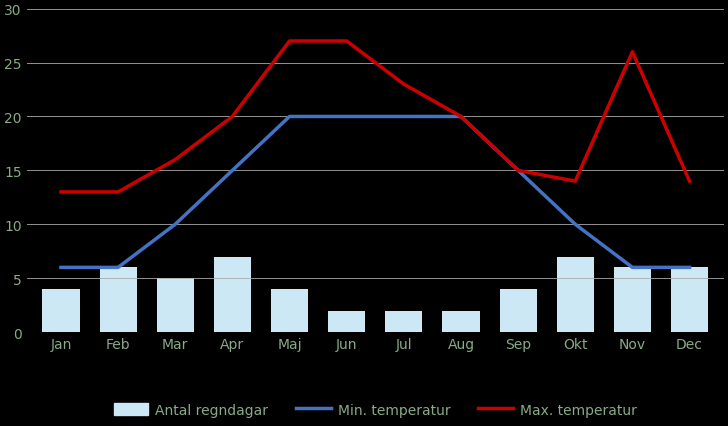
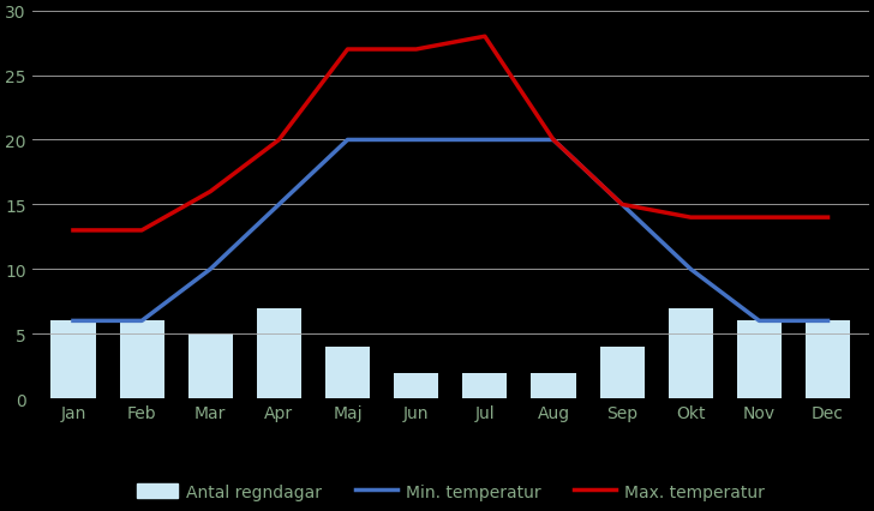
Antal regndagar/Jan: 4 -> 6
Max. temperatur/Jul: 23 -> 28
Max. temperatur/Nov: 26 -> 14
